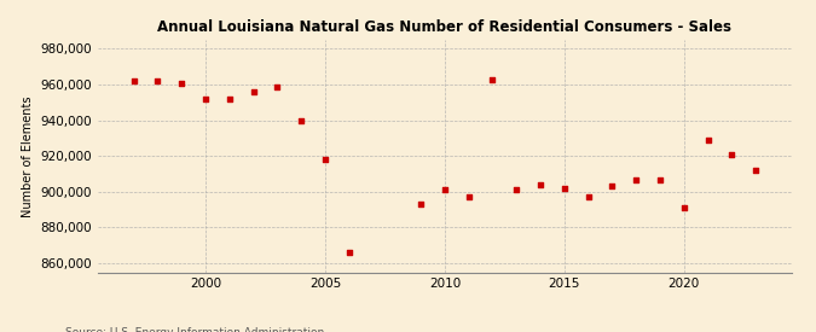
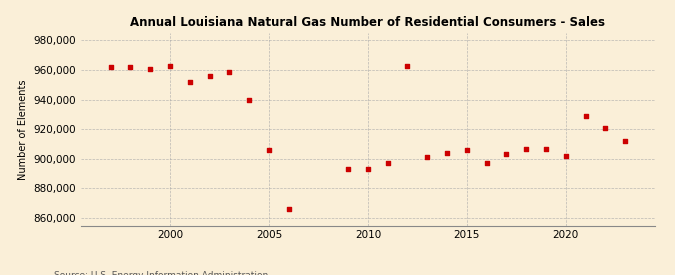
2000: 952,000 -> 963,000
2005: 918,000 -> 906,000
2010: 901,000 -> 893,000
2015: 902,000 -> 906,000
2020: 891,000 -> 902,000
